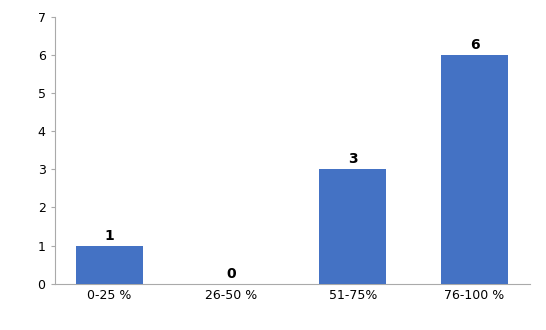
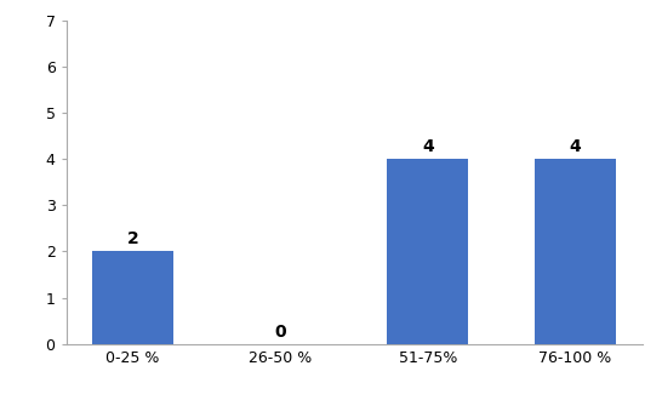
0-25 %: 1 -> 2
51-75%: 3 -> 4
76-100 %: 6 -> 4
